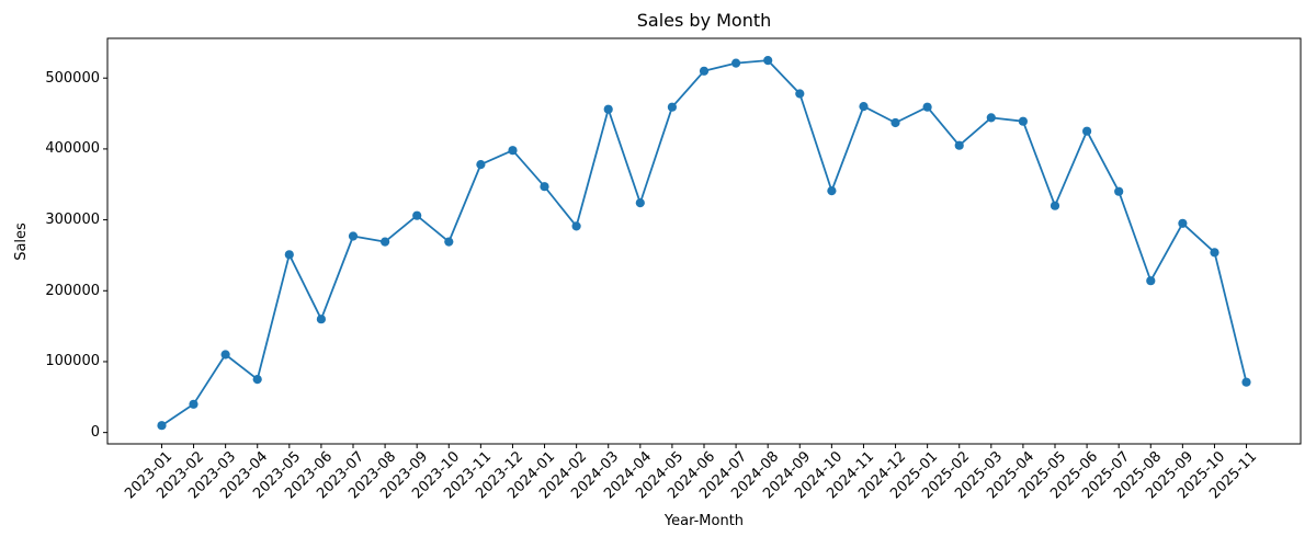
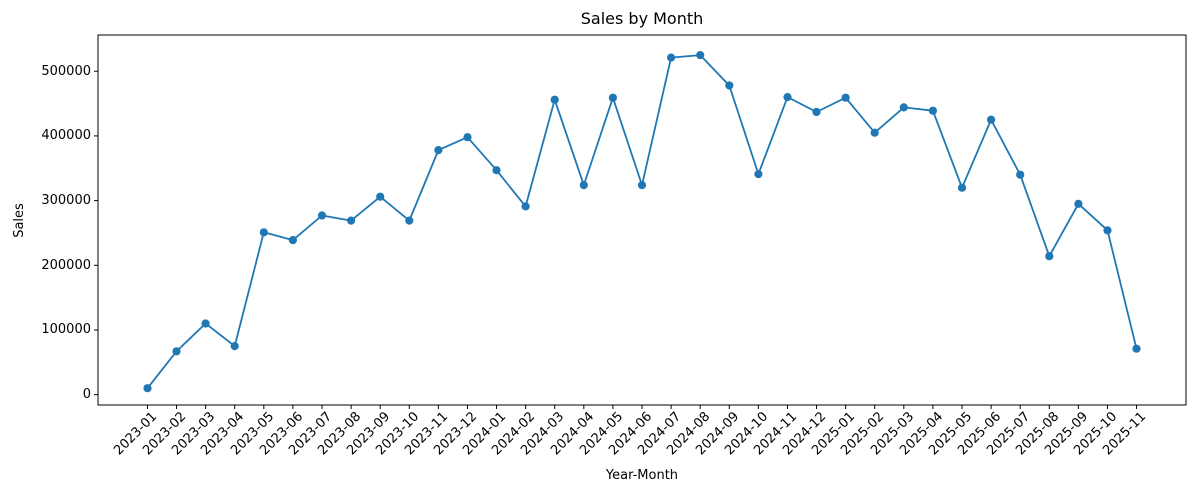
2023-02: 40000 -> 70000
2023-06: 160000 -> 240000
2024-06: 510000 -> 320000
